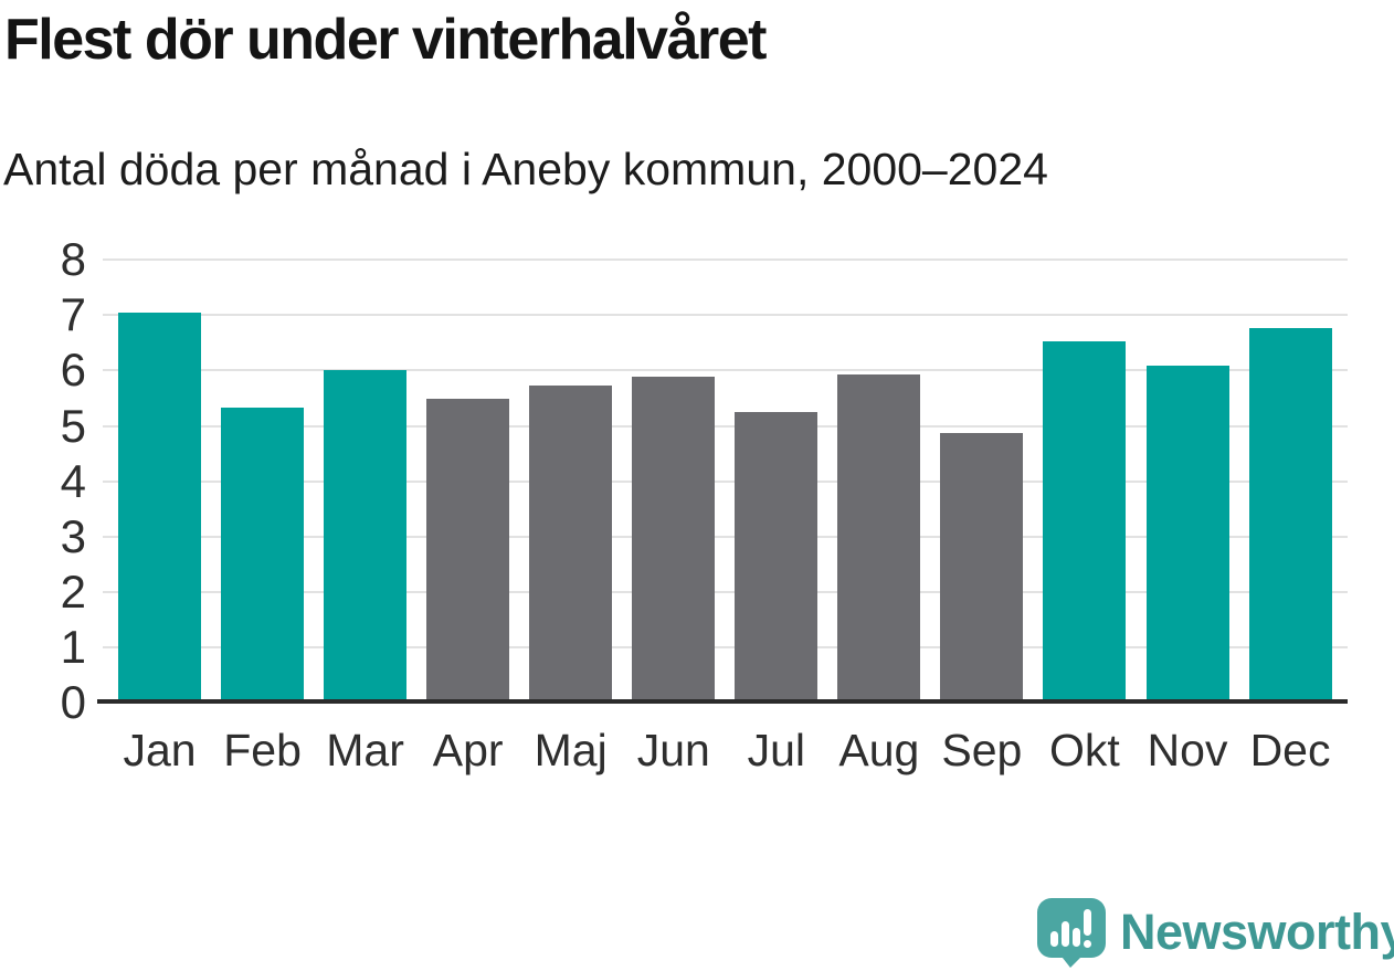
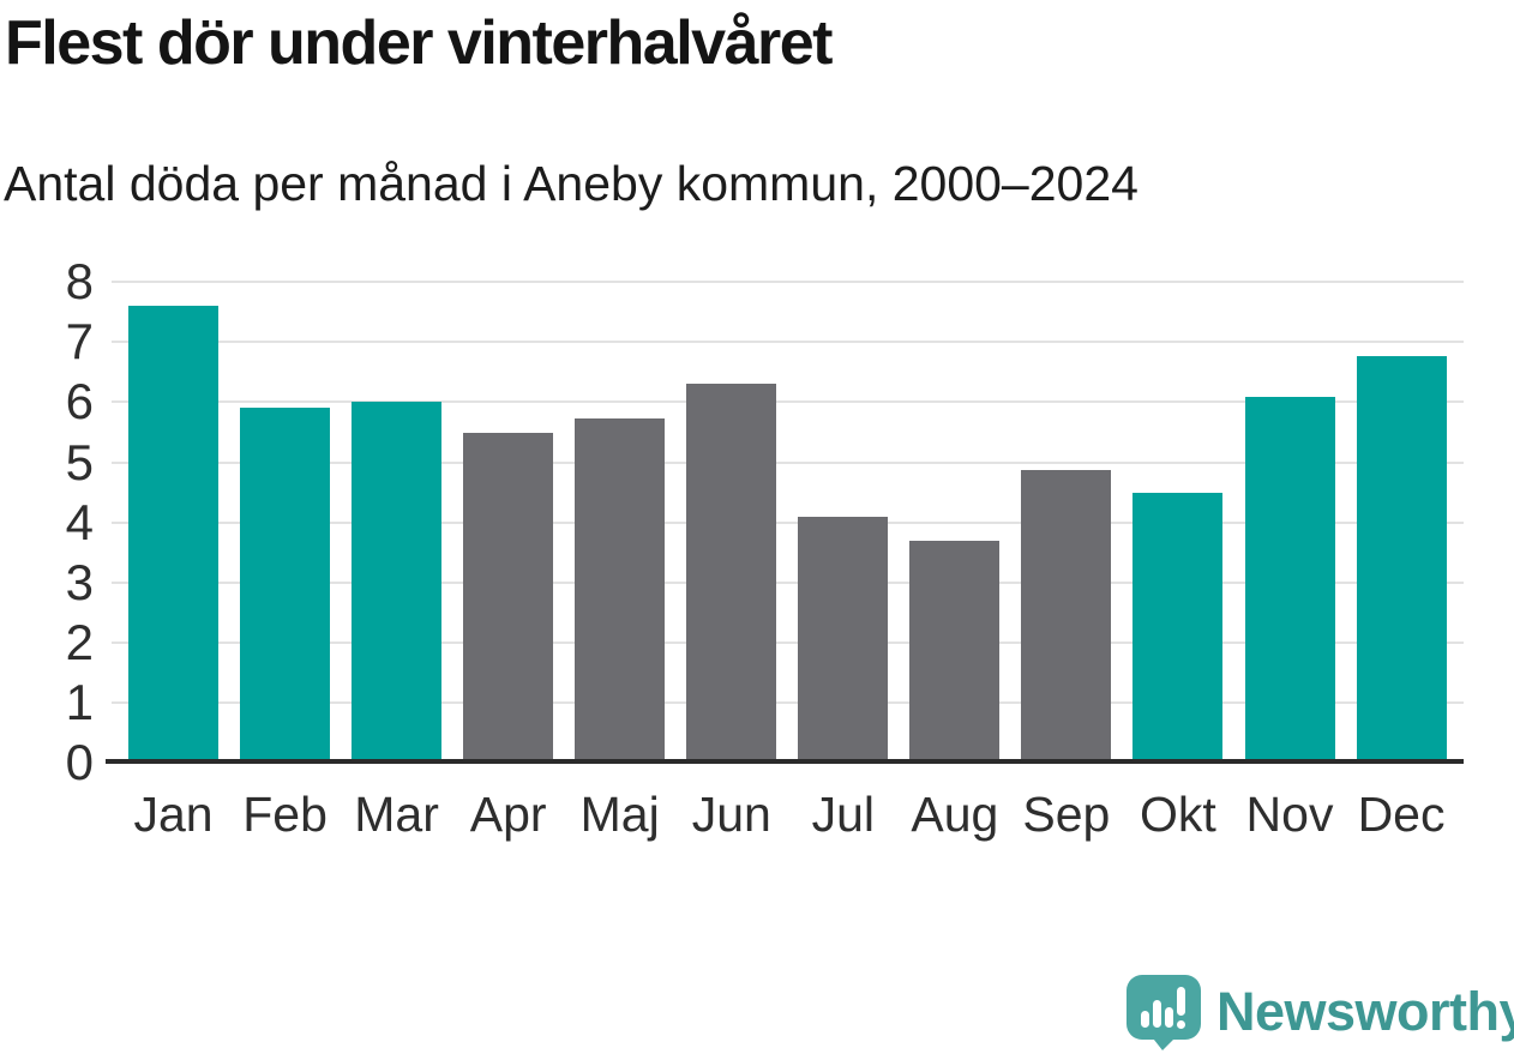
Jan: 7.0 -> 7.6
Feb: 5.3 -> 5.9
Jun: 5.9 -> 6.3
Jul: 5.2 -> 4.1
Aug: 5.9 -> 3.7
Okt: 6.5 -> 4.5
